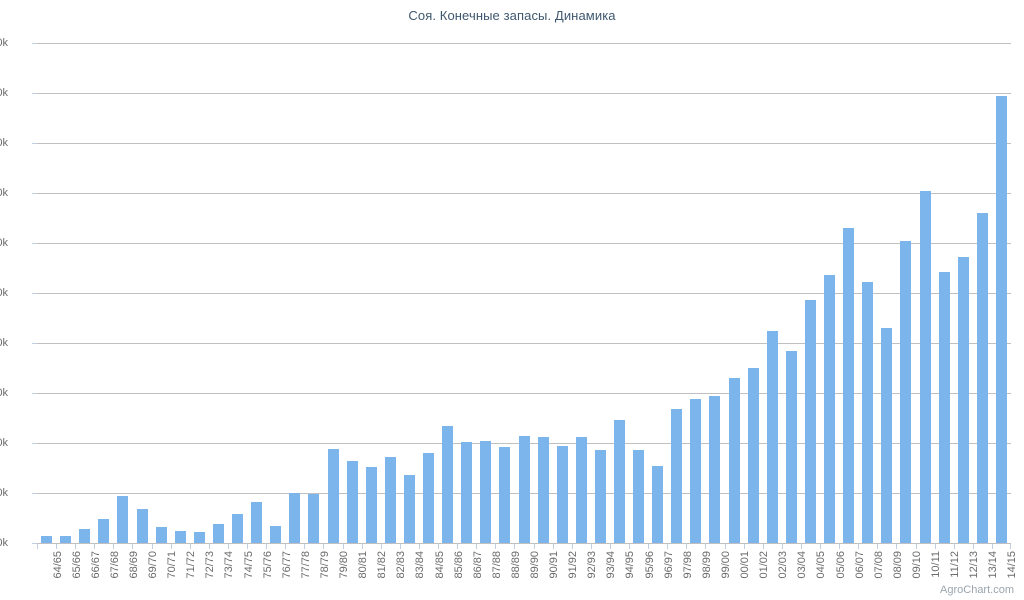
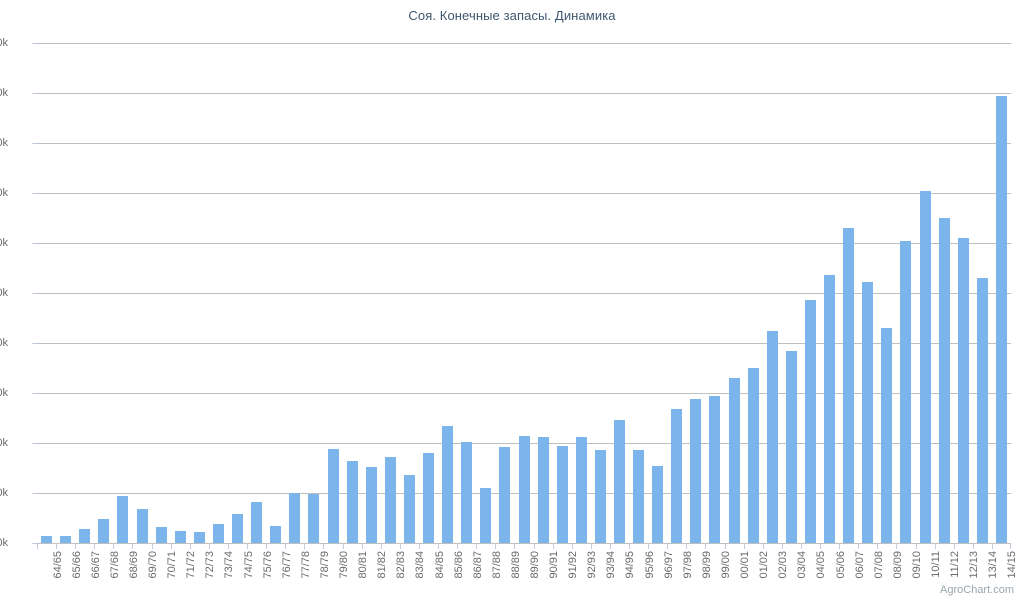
87/88: 20k -> 11k
11/12: 54k -> 65k
12/13: 57k -> 61k
13/14: 66k -> 53k
